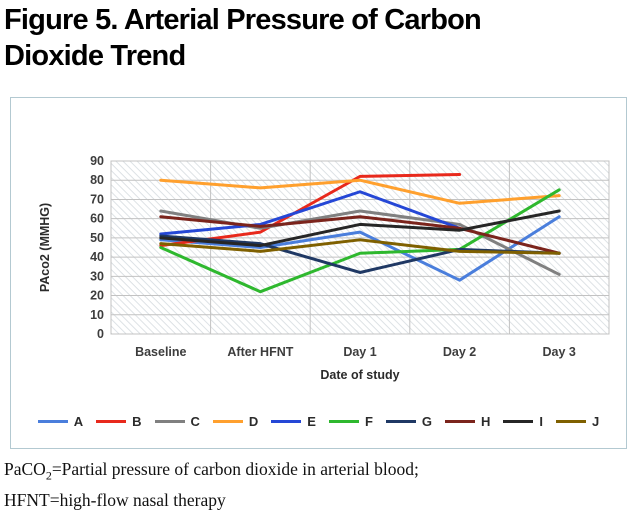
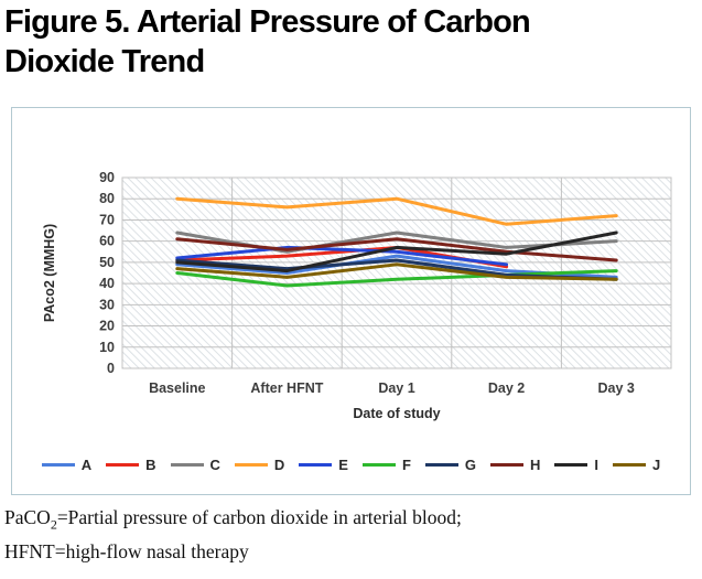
B/Baseline: 46 -> 51
F/After HFNT: 22 -> 39
B/Day 1: 82 -> 57
E/Day 1: 74 -> 55
G/Day 1: 32 -> 51
A/Day 2: 28 -> 46
B/Day 2: 83 -> 48
E/Day 2: 55 -> 49
A/Day 3: 61 -> 43
C/Day 3: 31 -> 60
F/Day 3: 75 -> 46
H/Day 3: 42 -> 51
